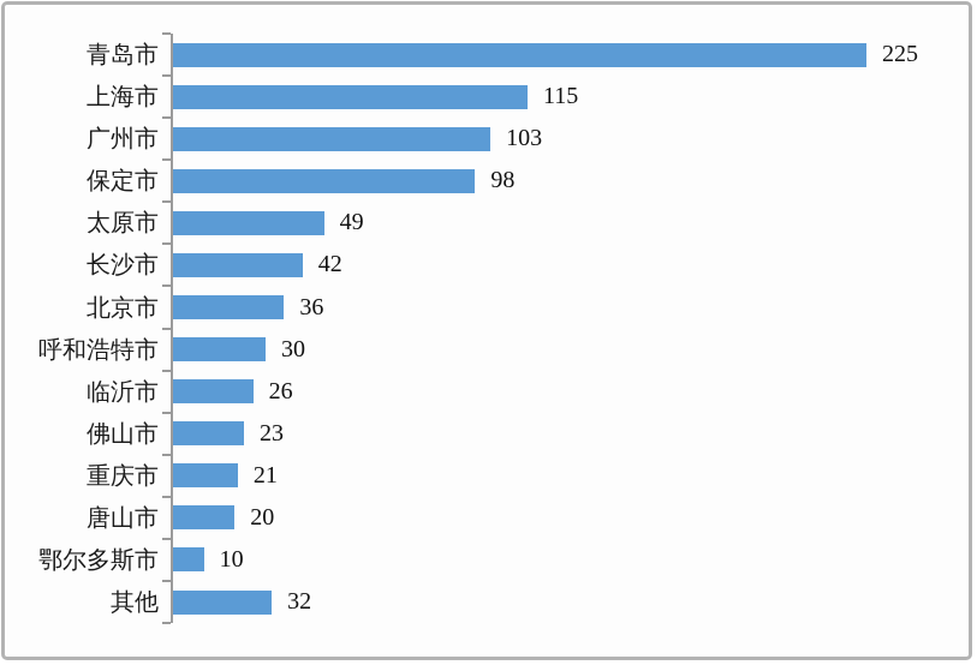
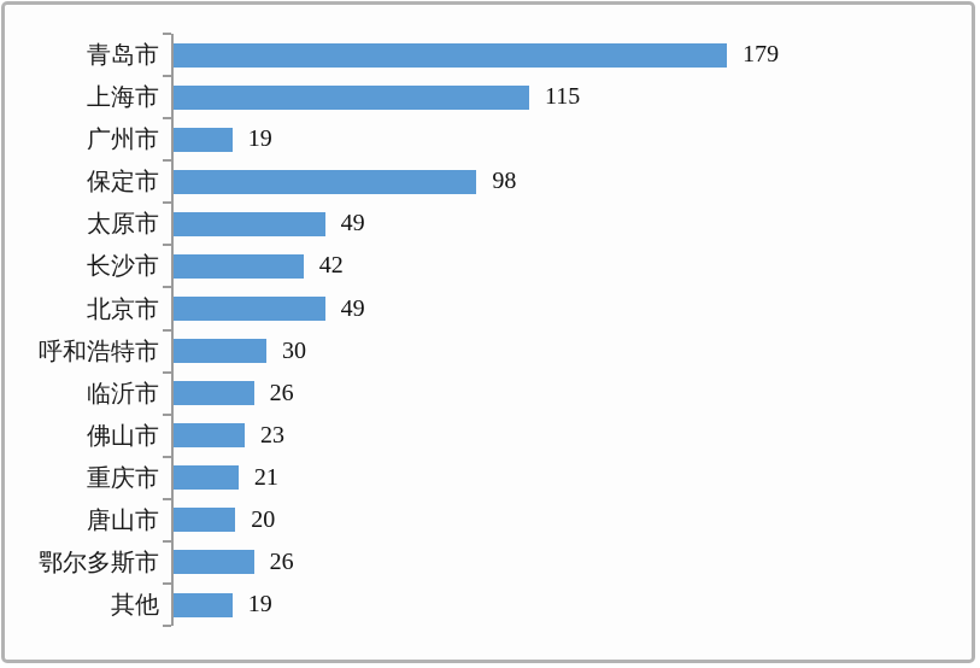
青岛市: 225 -> 179
广州市: 103 -> 19
北京市: 36 -> 49
鄂尔多斯市: 10 -> 26
其他: 32 -> 19
